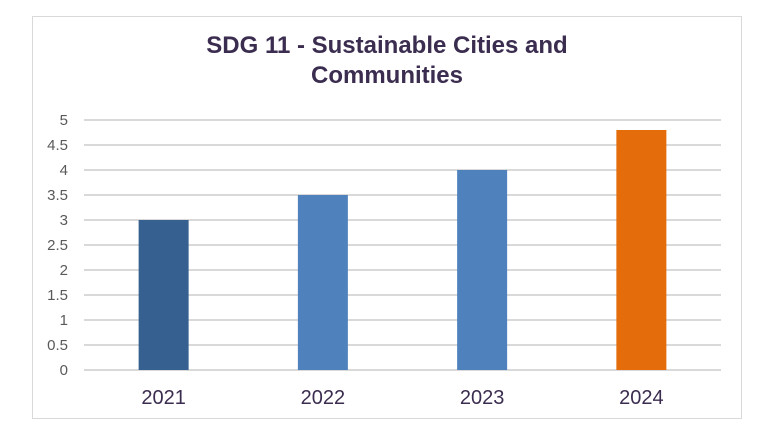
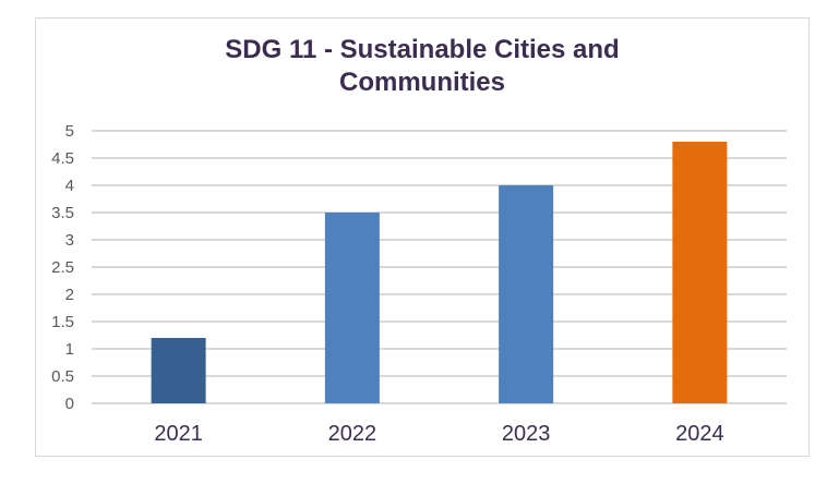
2021: 3.0 -> 1.2
